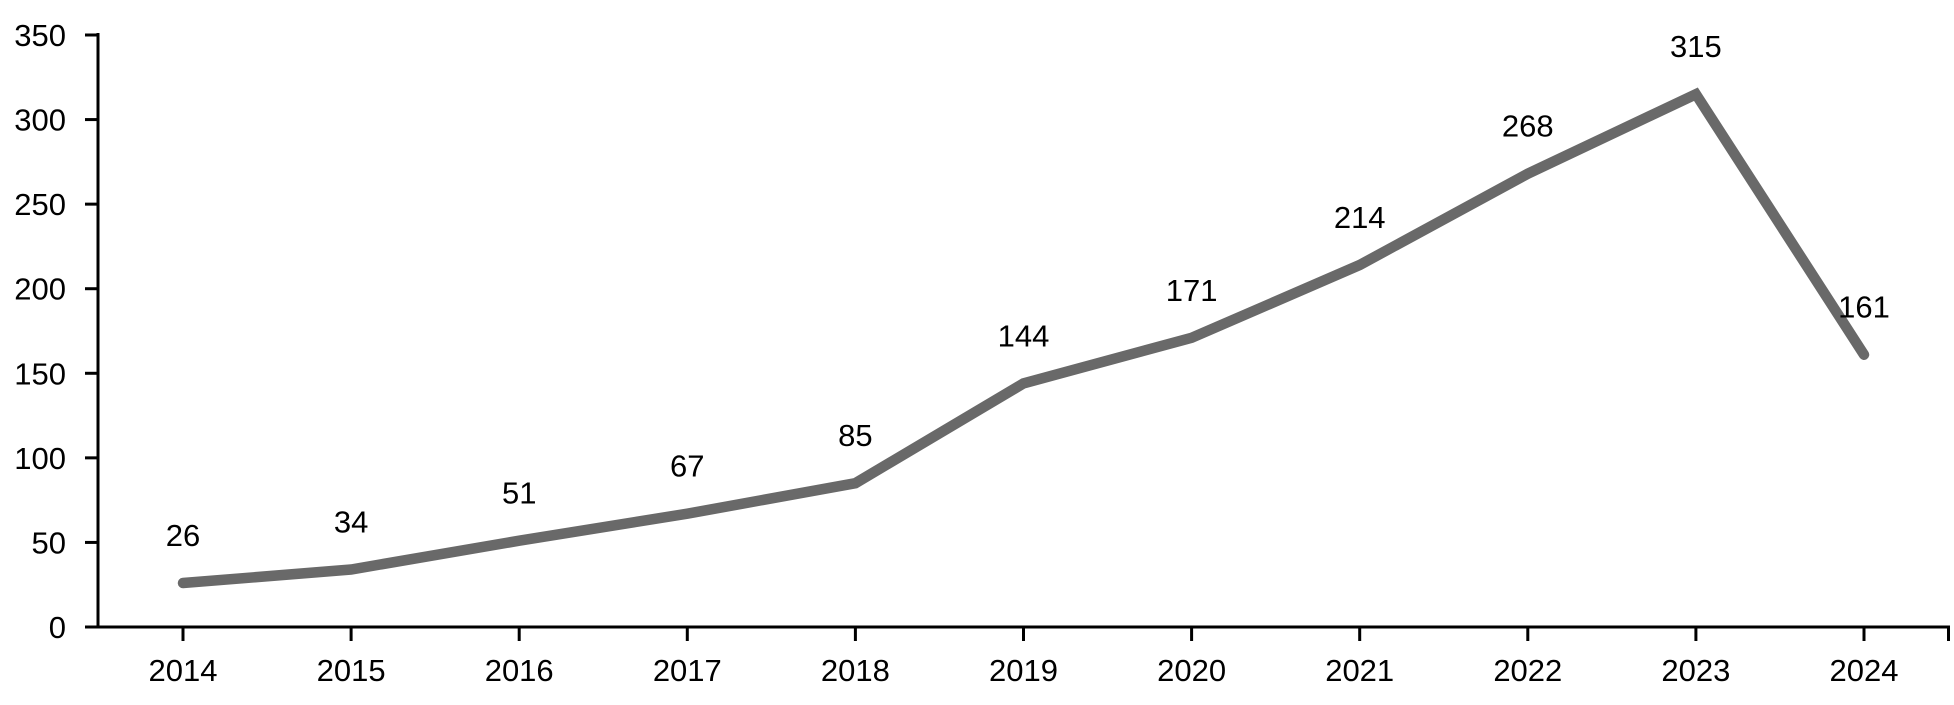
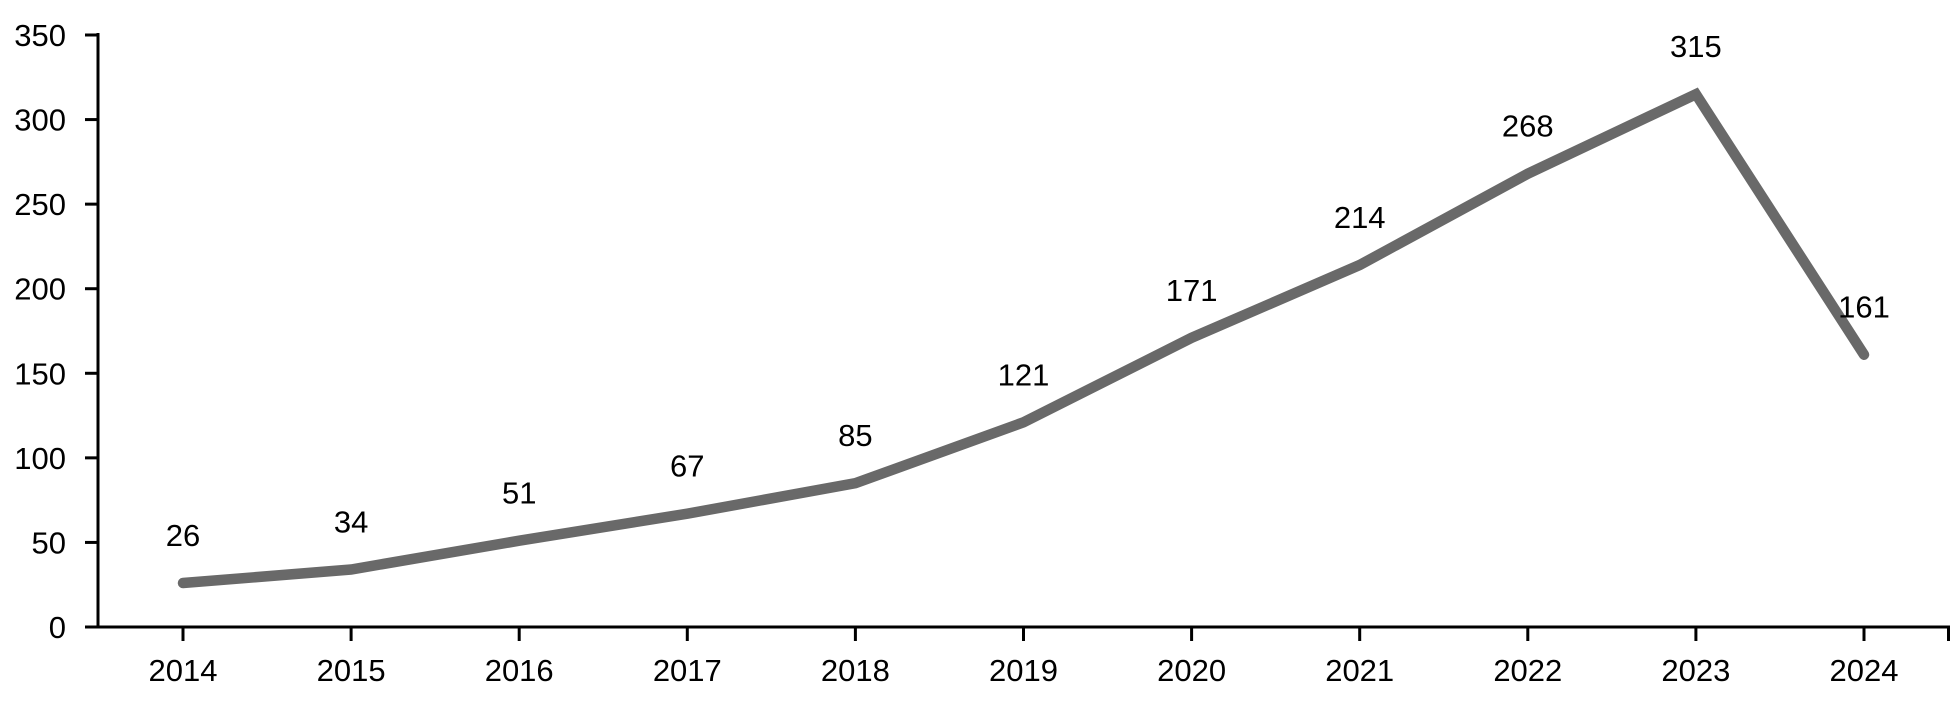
2019: 144 -> 121
